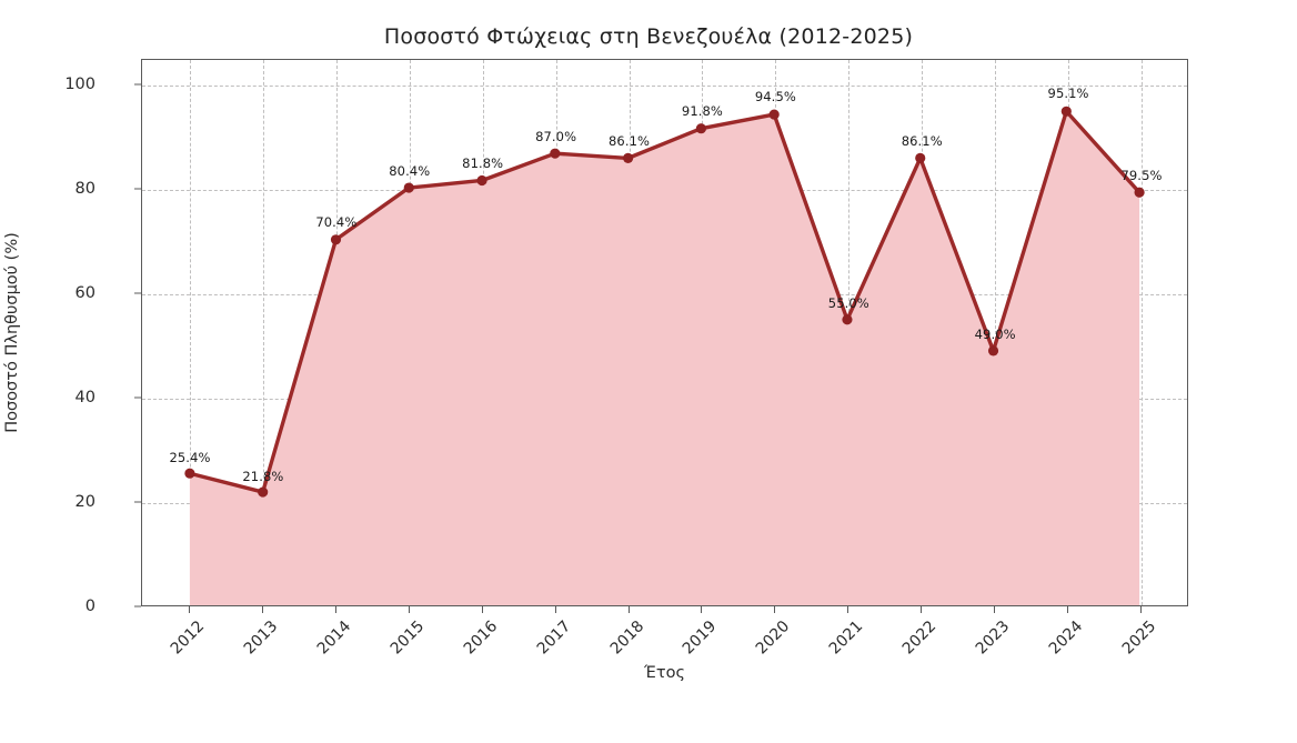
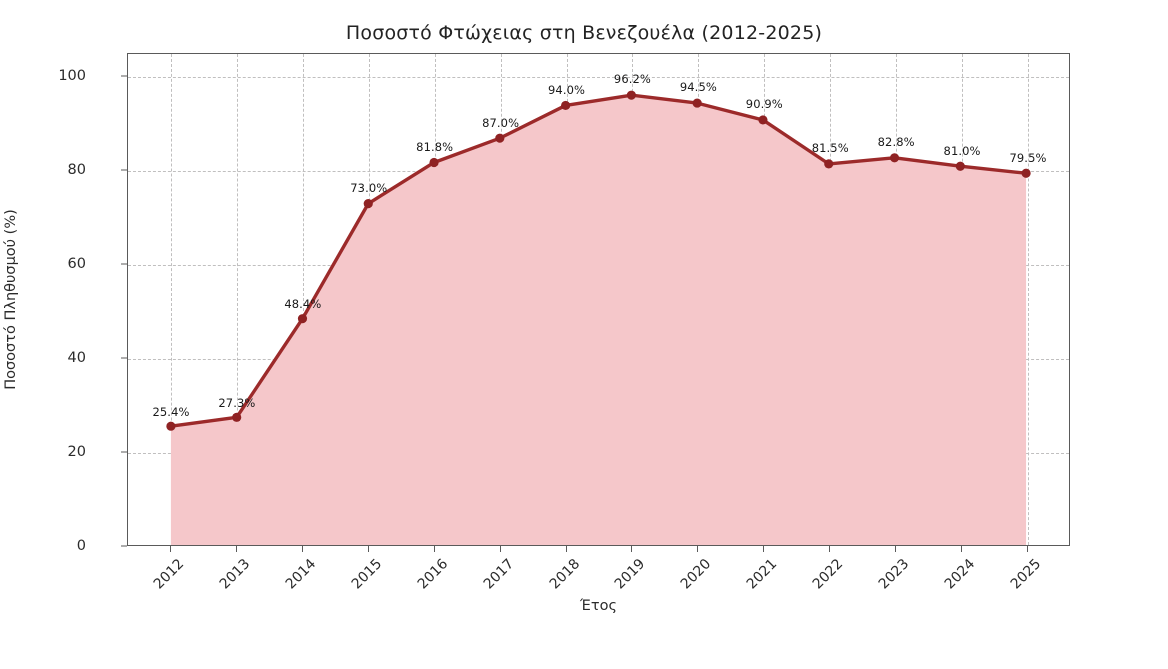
2013: 21.8% -> 27.3%
2014: 70.4% -> 48.4%
2015: 80.4% -> 73.0%
2018: 86.1% -> 94.0%
2019: 91.8% -> 96.2%
2021: 55.0% -> 90.9%
2022: 86.1% -> 81.5%
2023: 49.0% -> 82.8%
2024: 95.1% -> 81.0%
